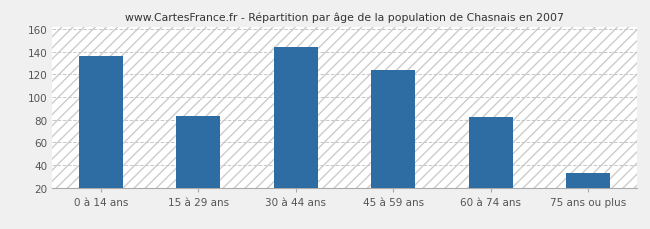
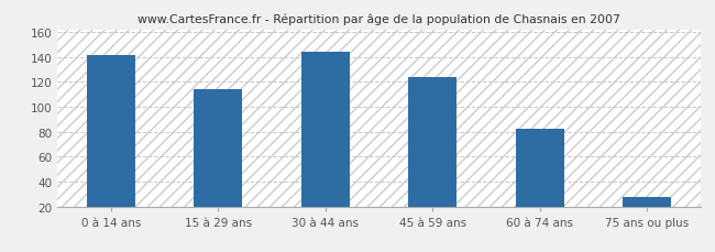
0 à 14 ans: 136 -> 141
15 à 29 ans: 83 -> 114
75 ans ou plus: 33 -> 28
